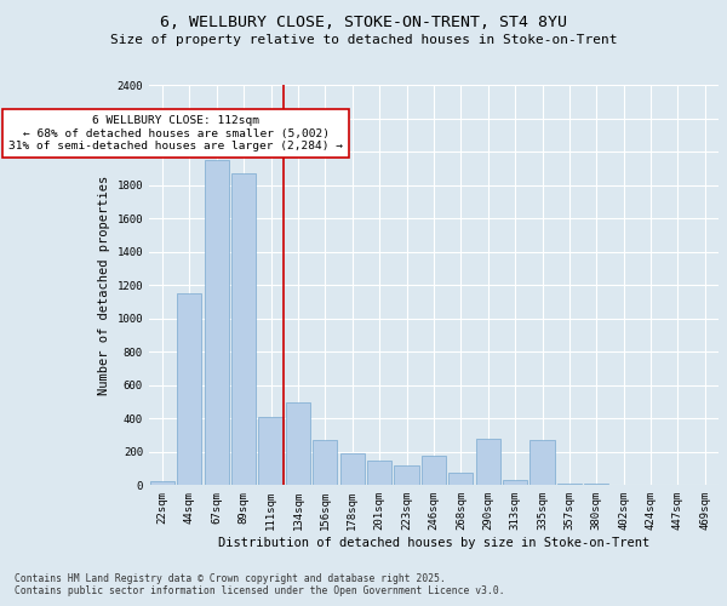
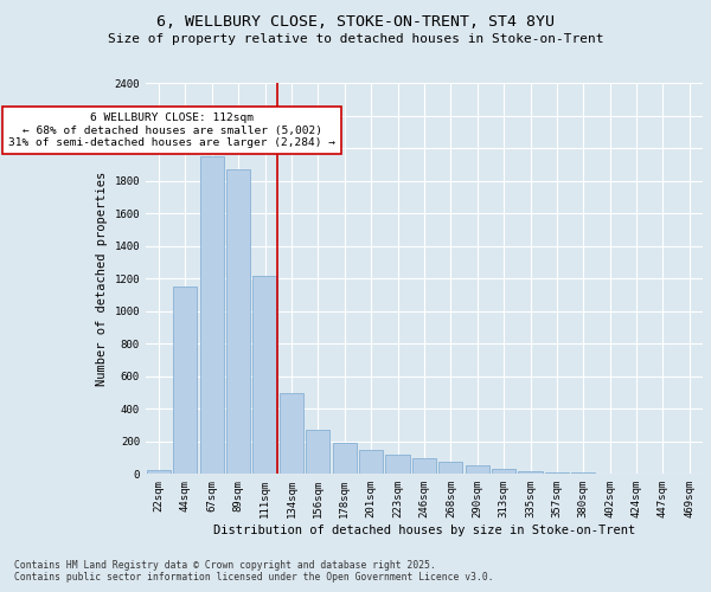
111sqm: 410 -> 1220
246sqm: 180 -> 100
290sqm: 280 -> 60
335sqm: 270 -> 20
